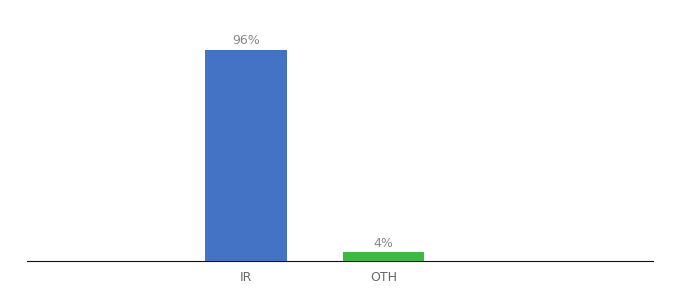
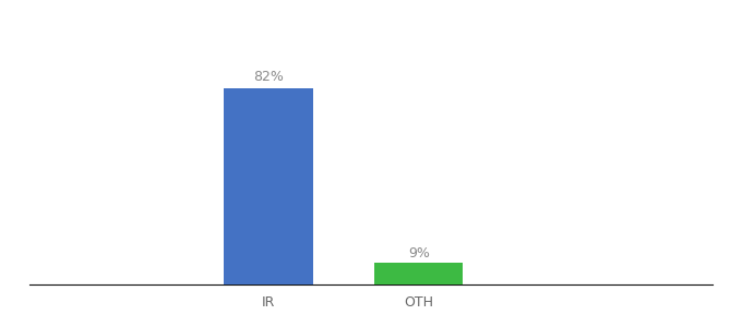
IR: 96% -> 82%
OTH: 4% -> 9%
